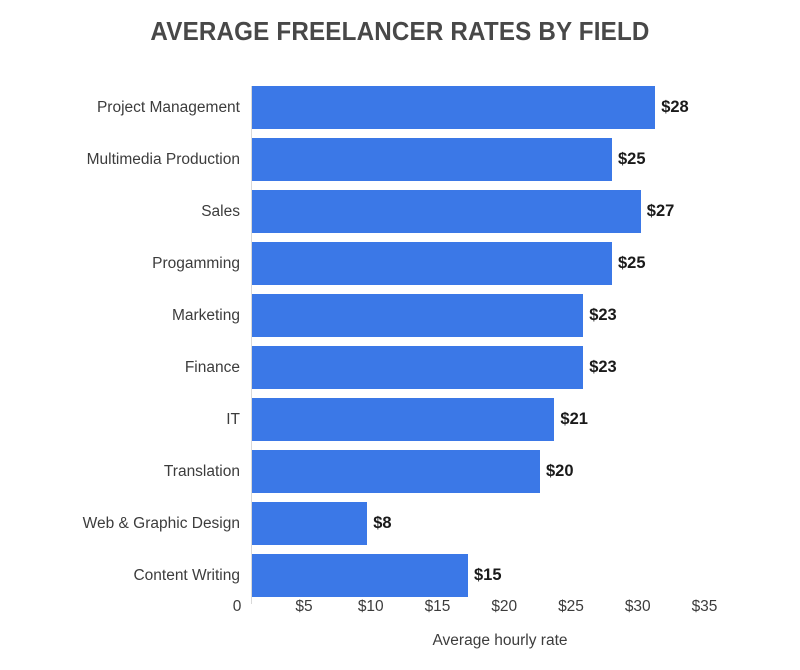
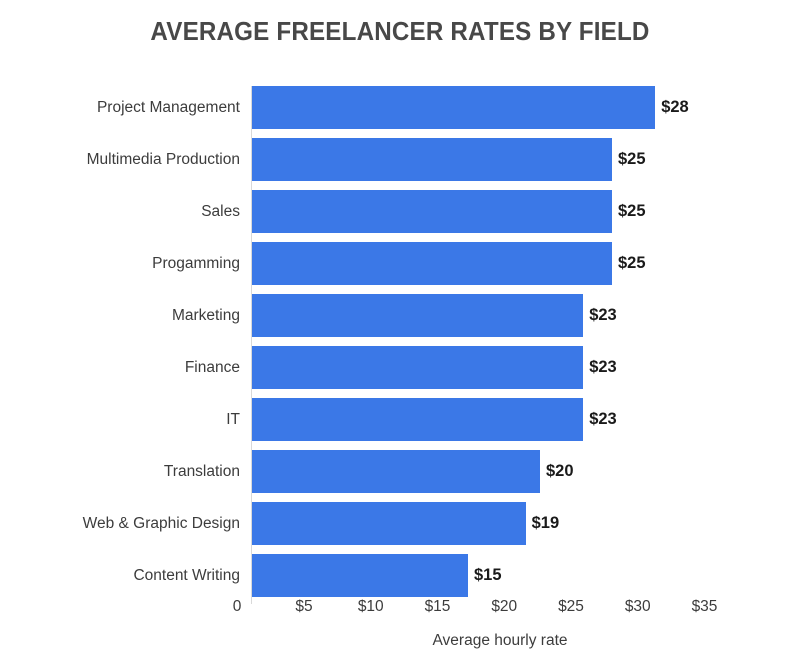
Sales: $27 -> $25
IT: $21 -> $23
Web & Graphic Design: $8 -> $19
